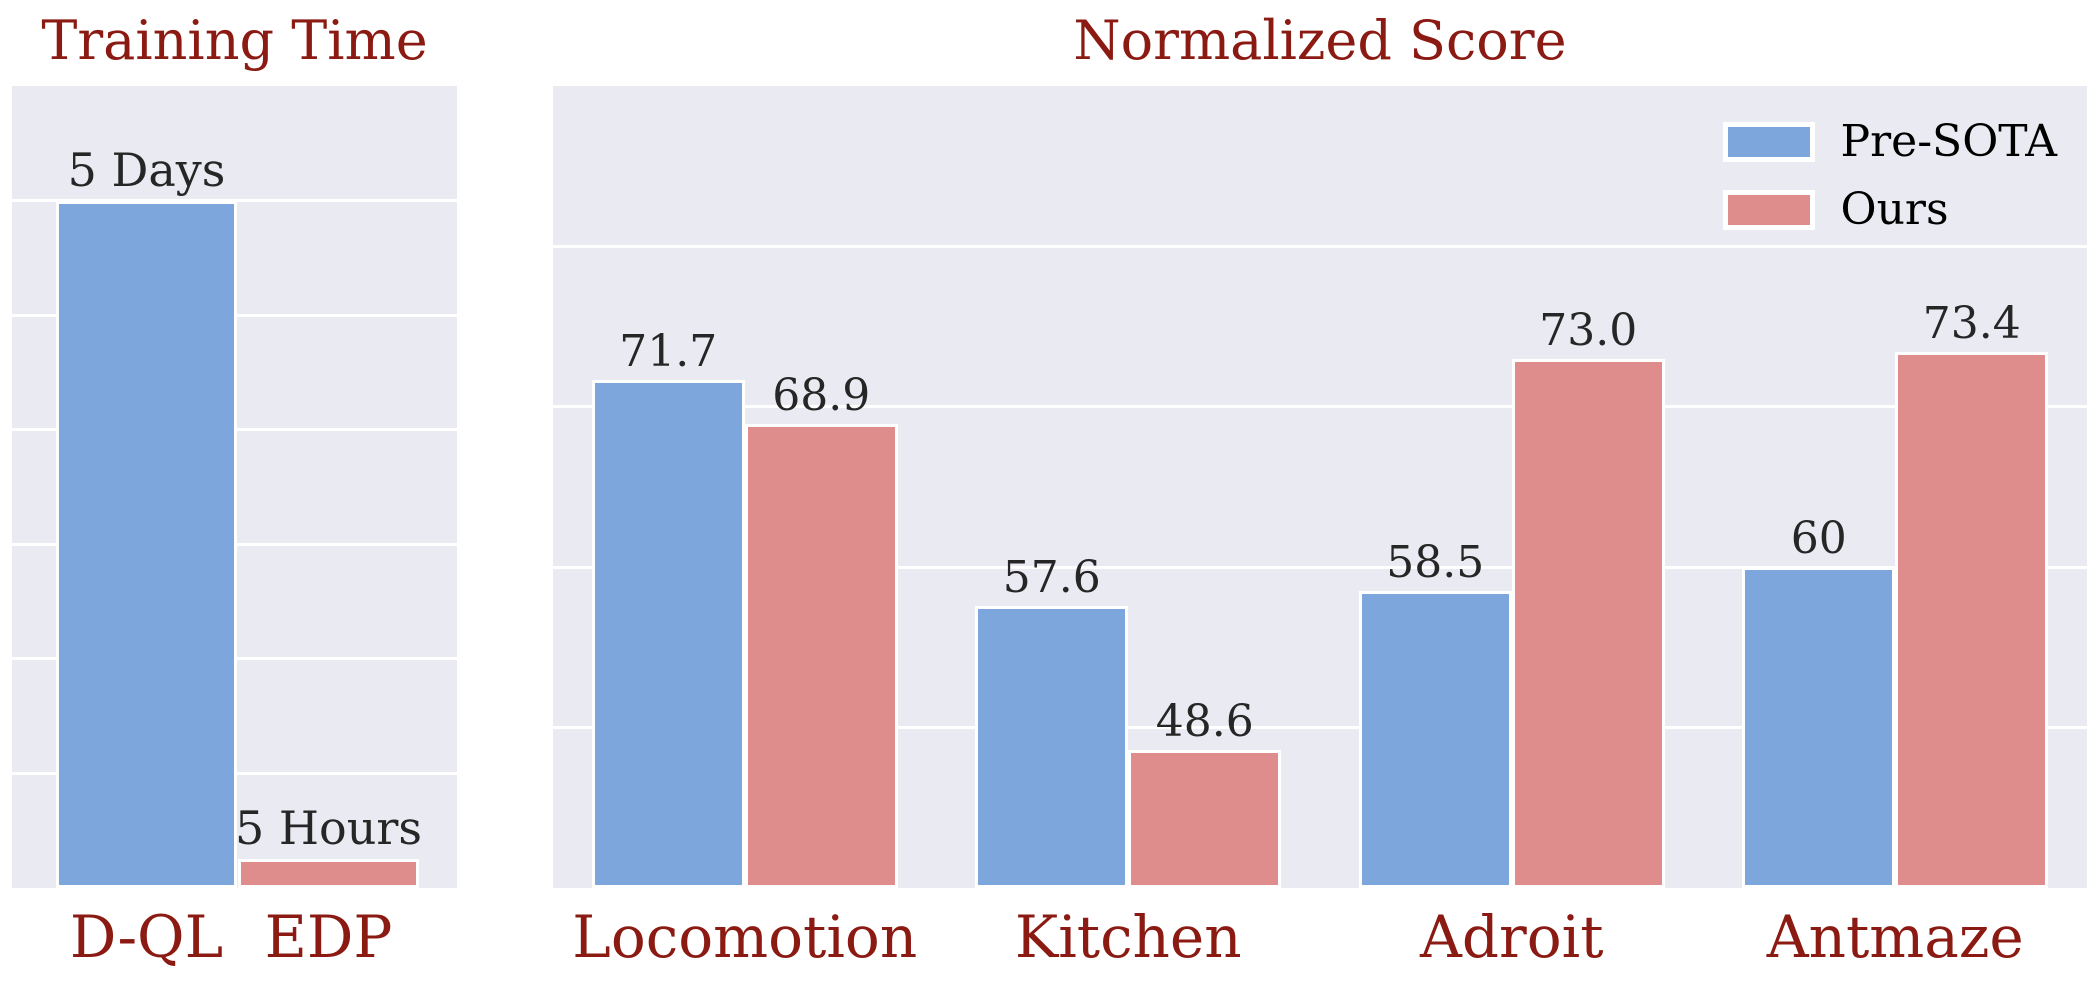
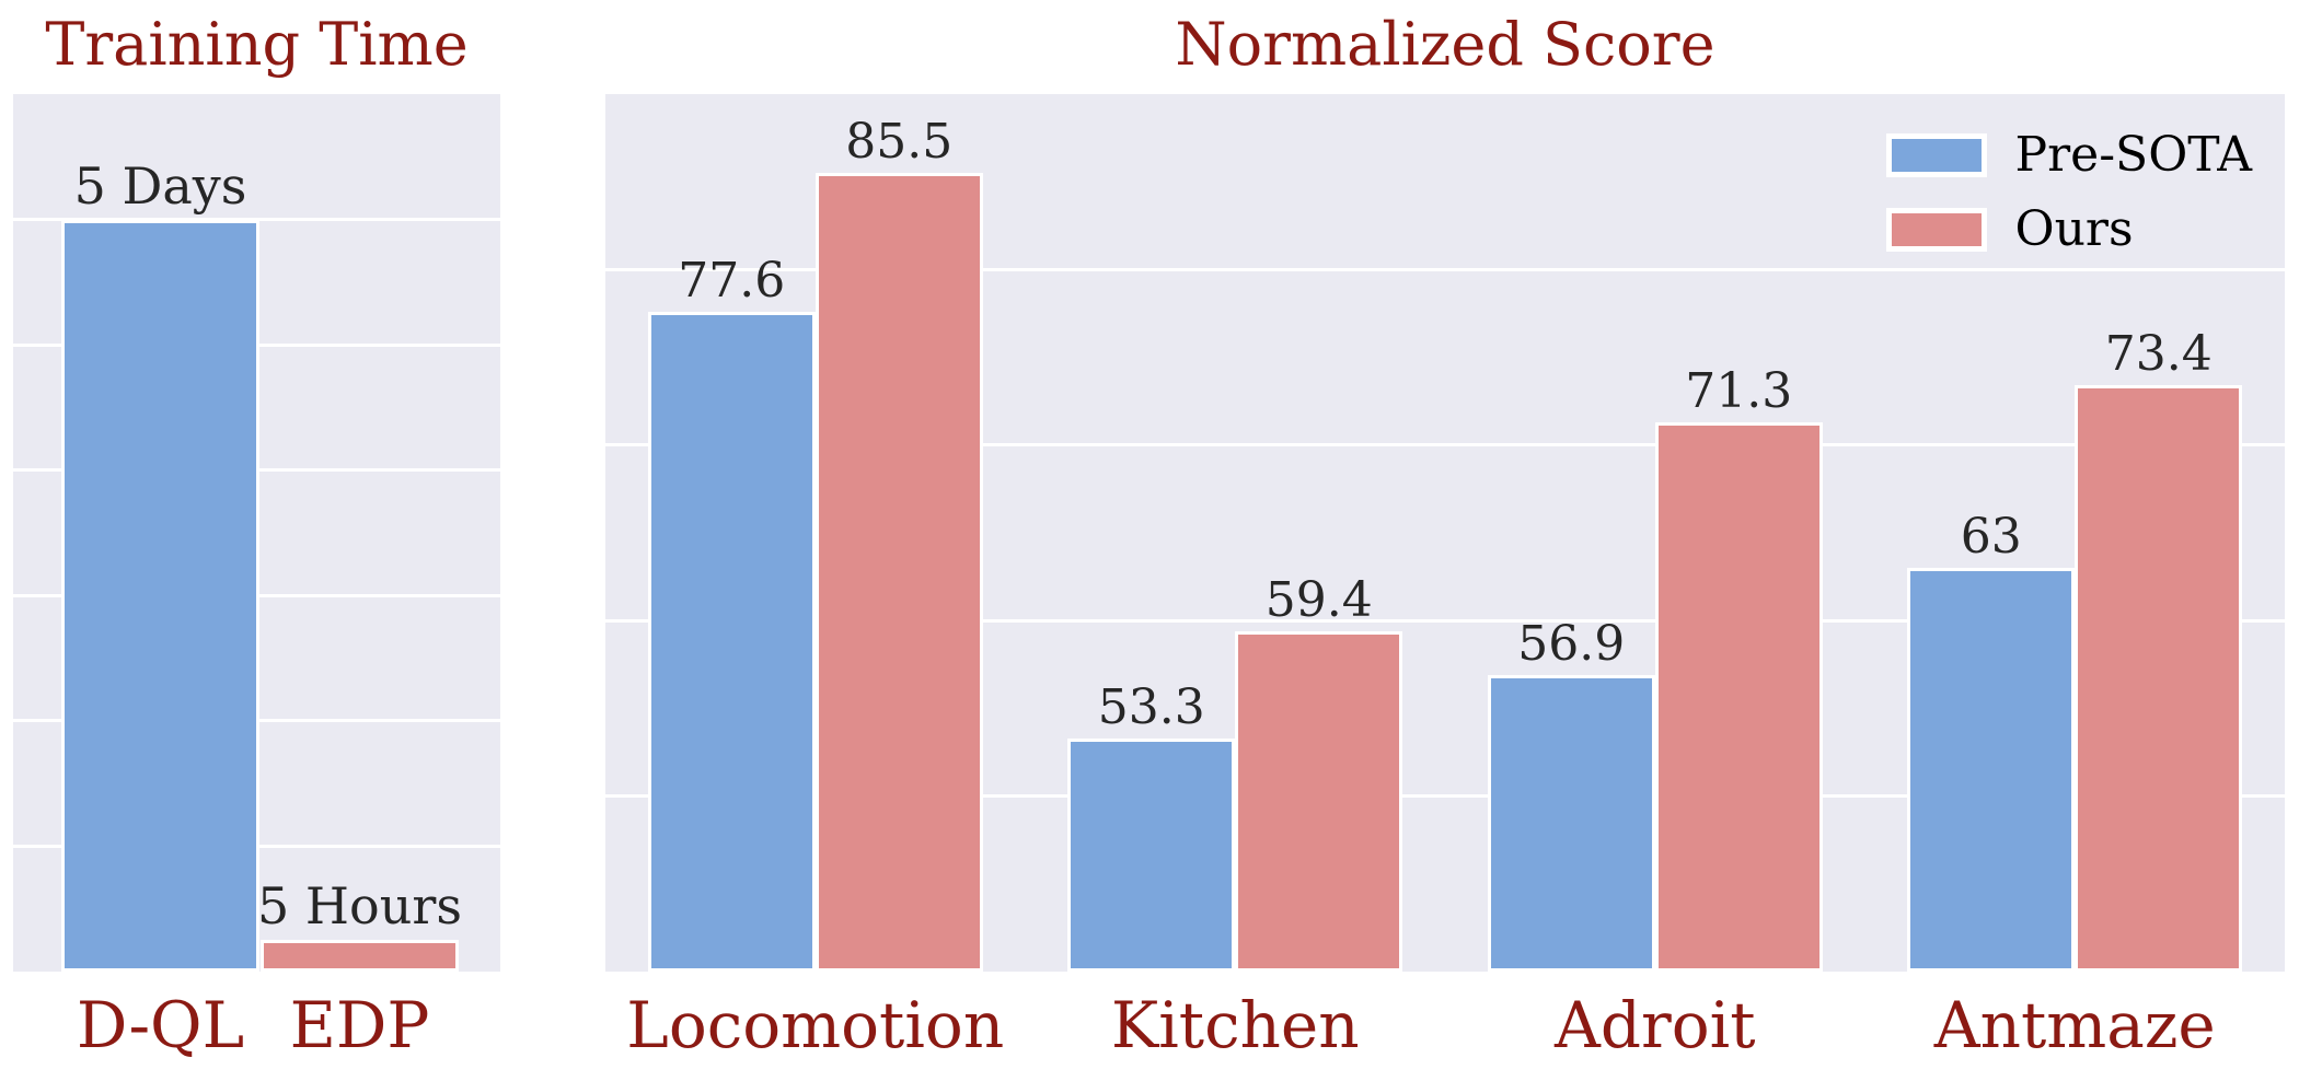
Normalized Score/Pre-SOTA/Locomotion: 71.7 -> 77.6
Normalized Score/Ours/Locomotion: 68.9 -> 85.5
Normalized Score/Pre-SOTA/Kitchen: 57.6 -> 53.3
Normalized Score/Ours/Kitchen: 48.6 -> 59.4
Normalized Score/Pre-SOTA/Adroit: 58.5 -> 56.9
Normalized Score/Ours/Adroit: 73.0 -> 71.3
Normalized Score/Pre-SOTA/Antmaze: 60 -> 63
